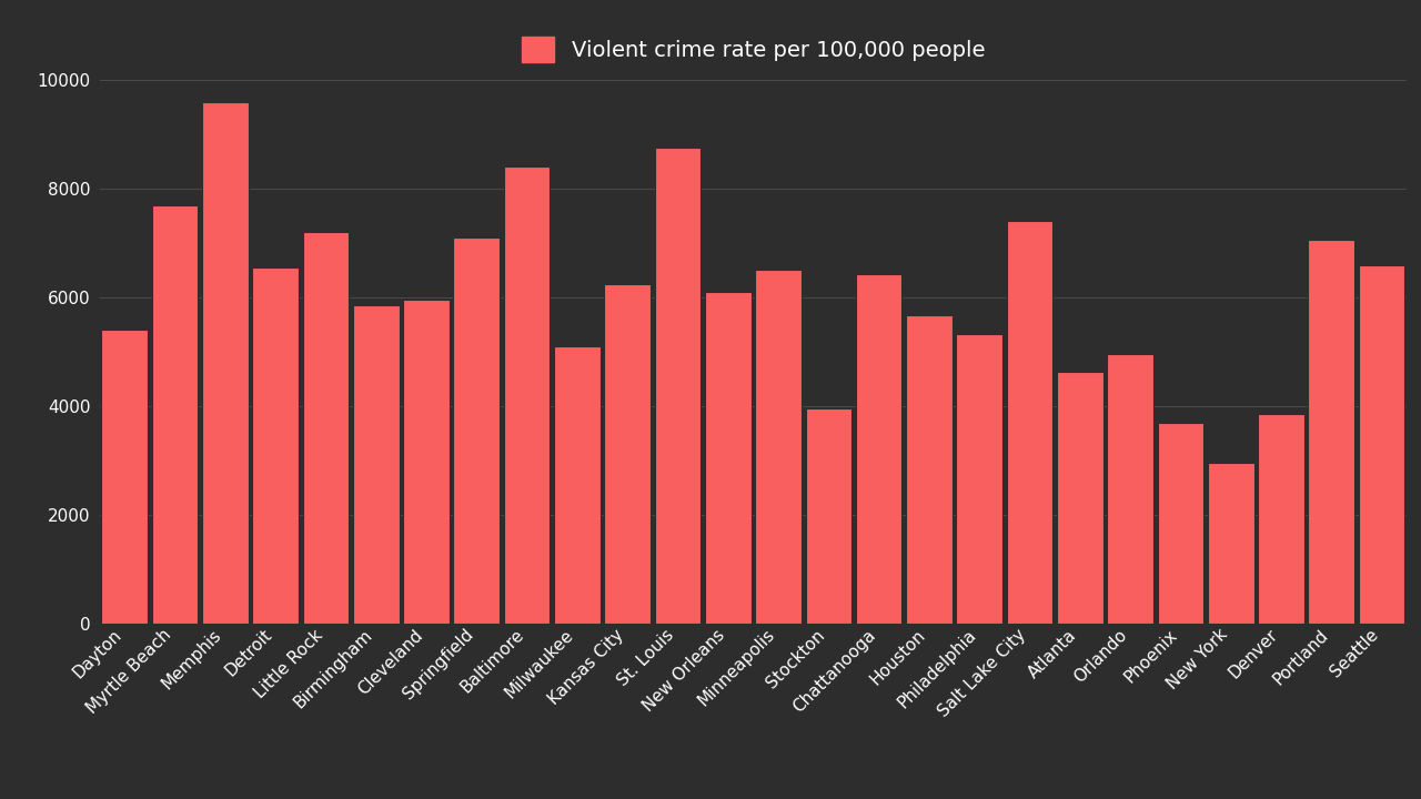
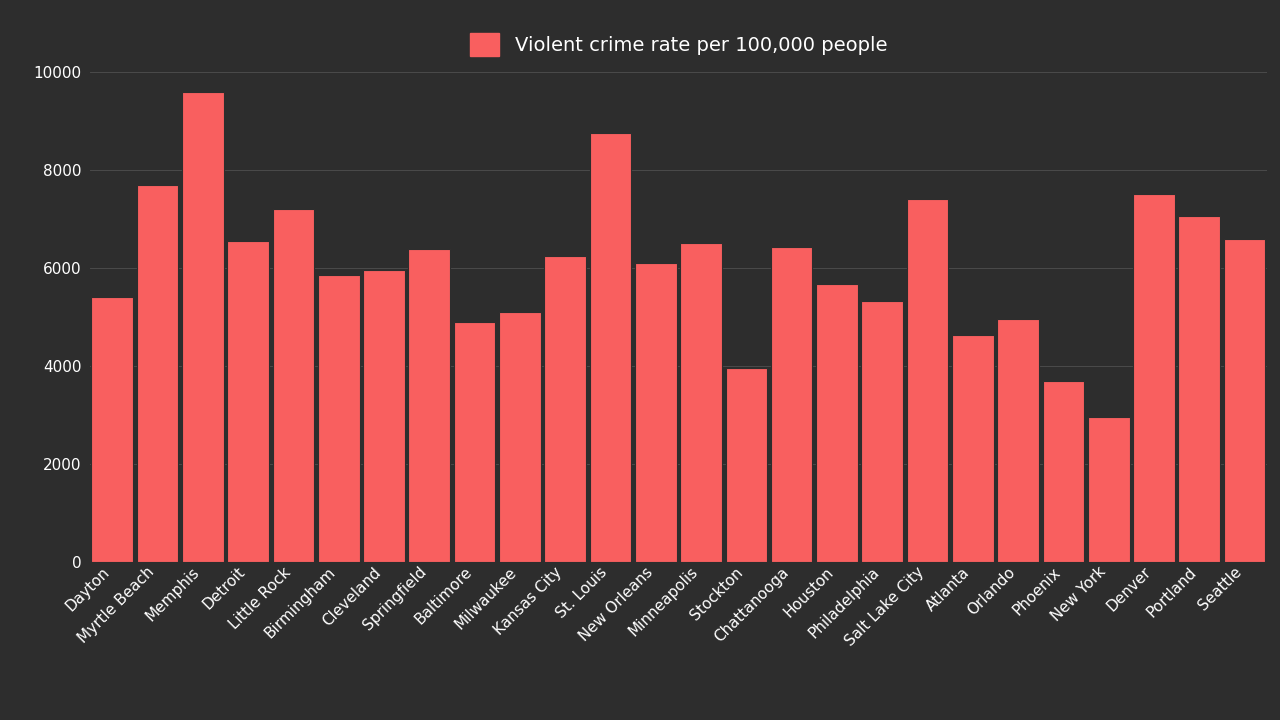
Springfield: 7100 -> 6380
Baltimore: 8400 -> 4900
Denver: 3850 -> 7500
